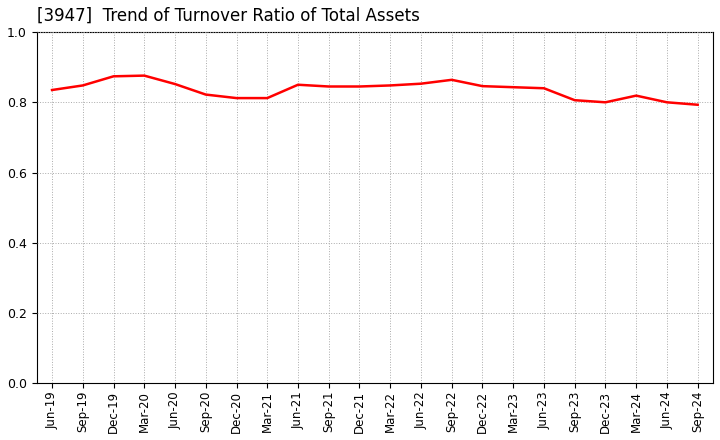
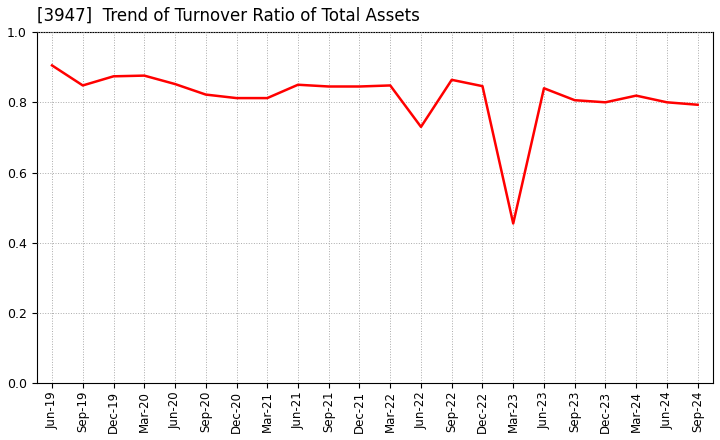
Jun-19: 0.835 -> 0.905
Jun-22: 0.853 -> 0.730
Mar-23: 0.843 -> 0.455
